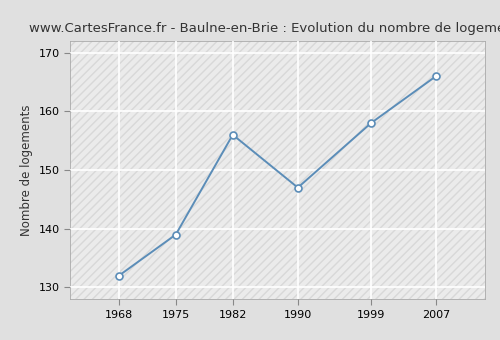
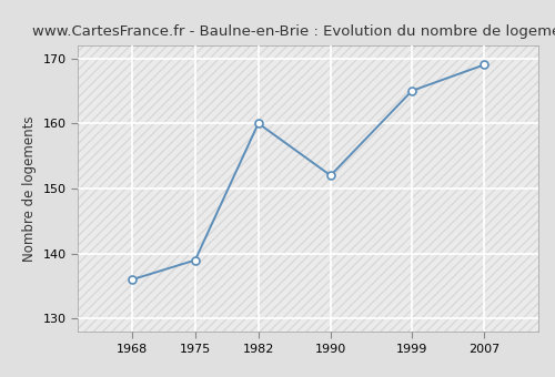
1968: 132 -> 136
1982: 156 -> 160
1990: 147 -> 152
1999: 158 -> 165
2007: 166 -> 169
